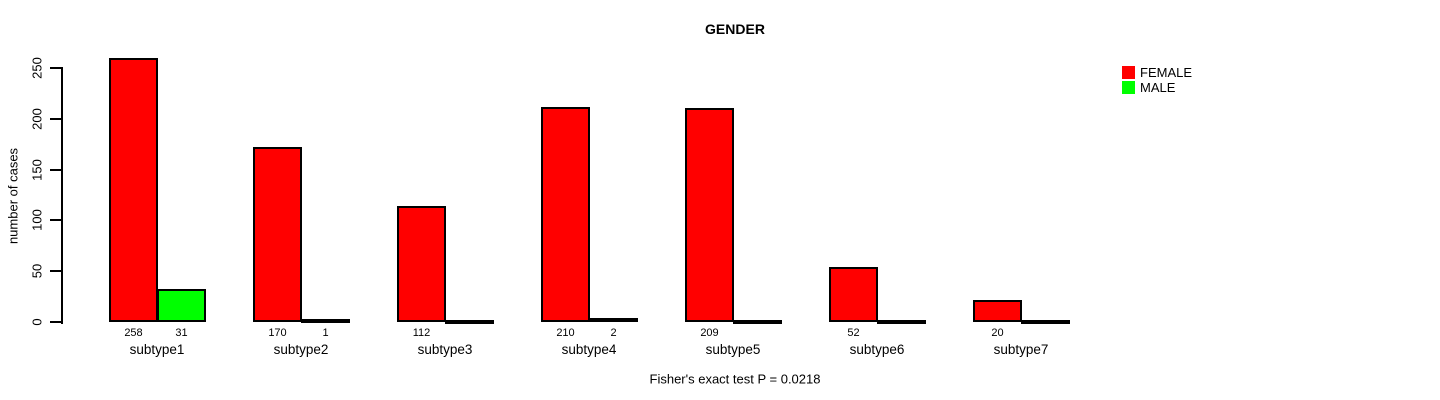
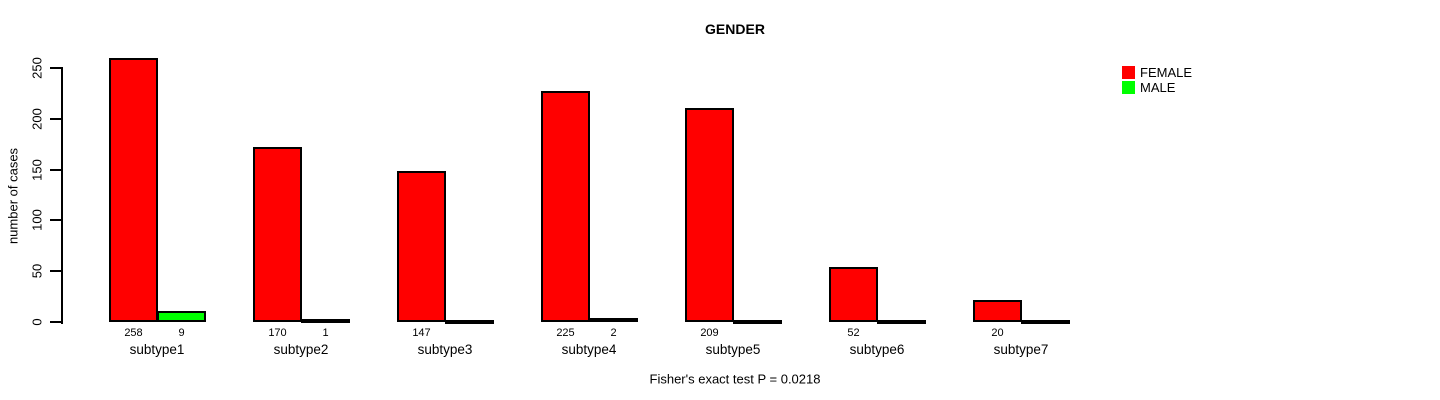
MALE/subtype1: 31 -> 9
FEMALE/subtype3: 112 -> 147
FEMALE/subtype4: 210 -> 225
